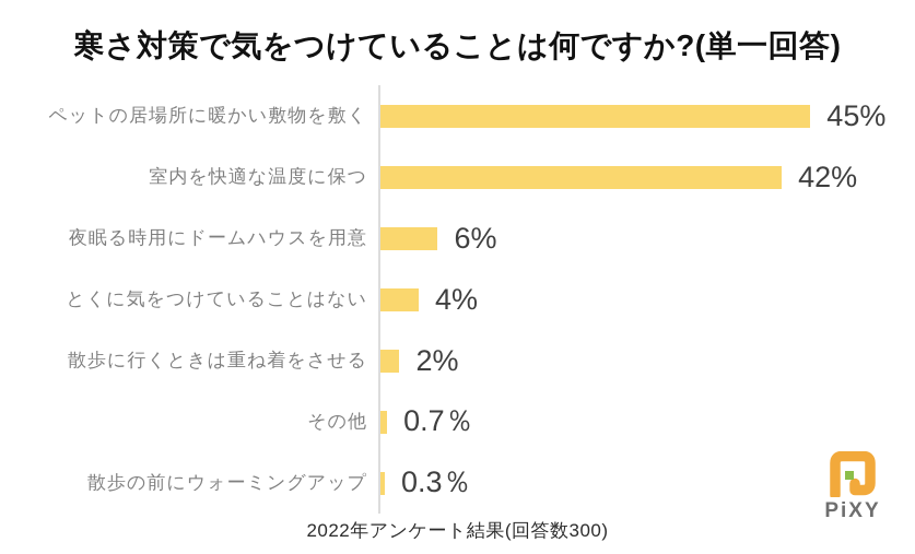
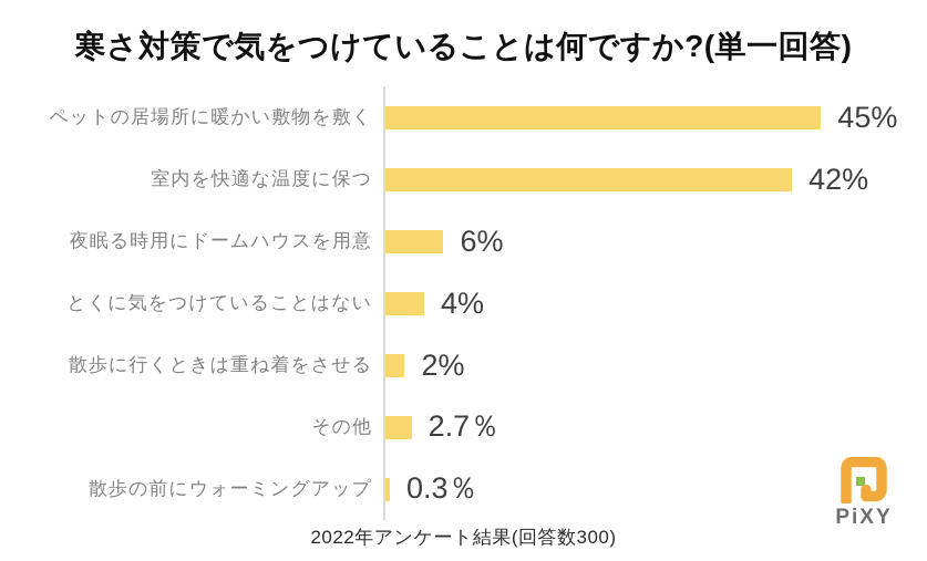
その他: 0.7 -> 2.7
